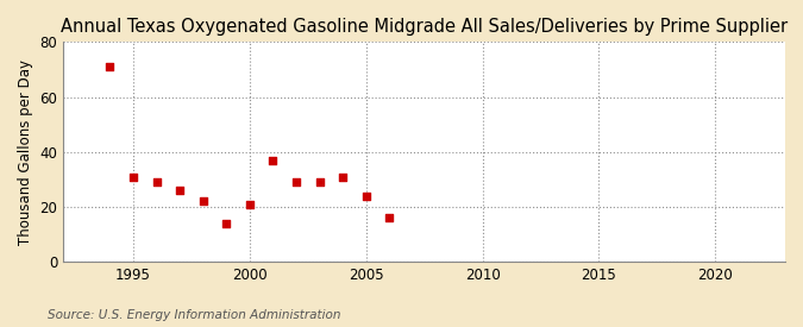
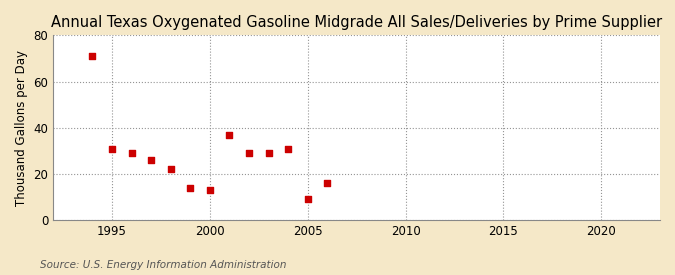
2000: 21 -> 13
2005: 24 -> 9
